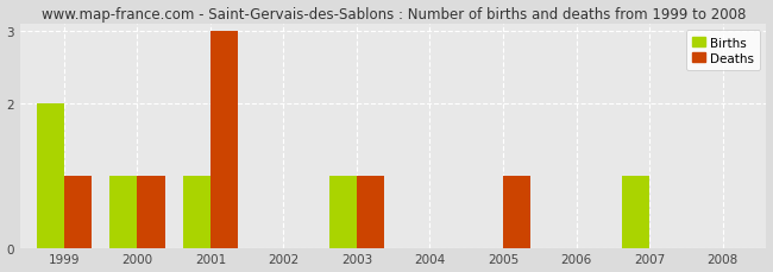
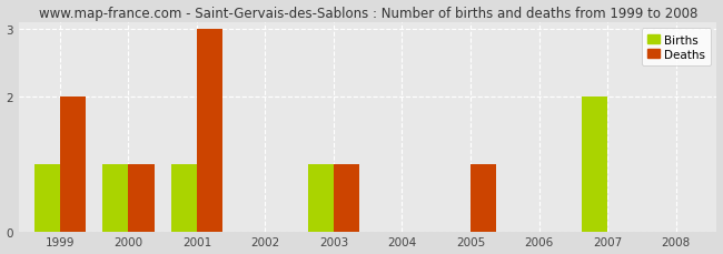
Births/1999: 2 -> 1
Deaths/1999: 1 -> 2
Births/2007: 1 -> 2
